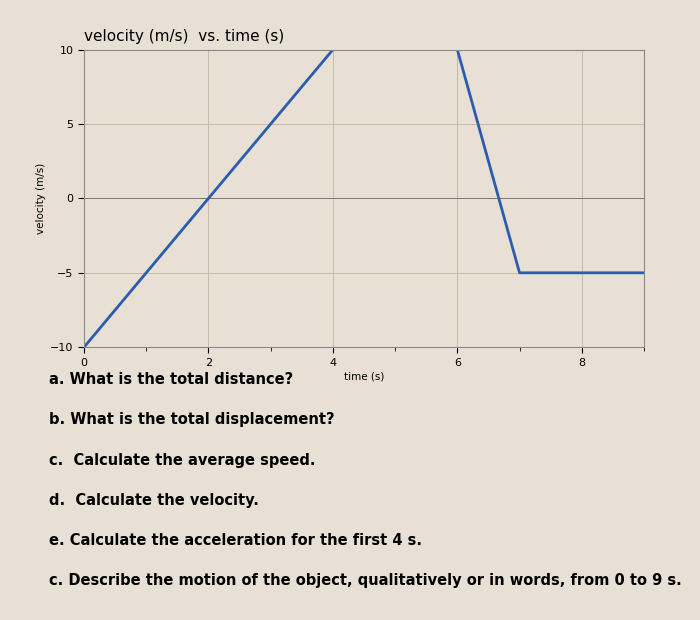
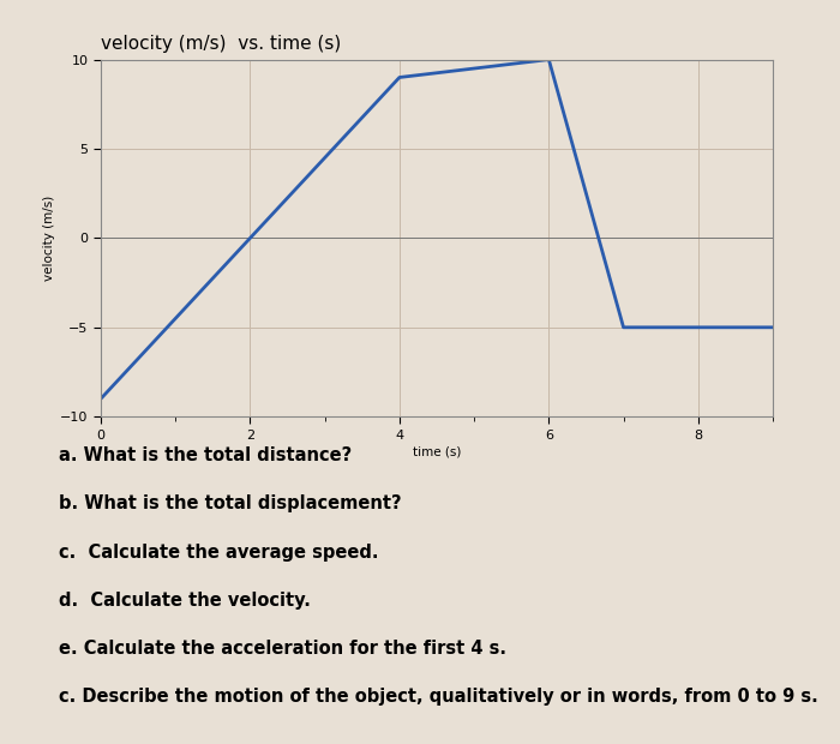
0: -10 -> -9
4: 10 -> 9
